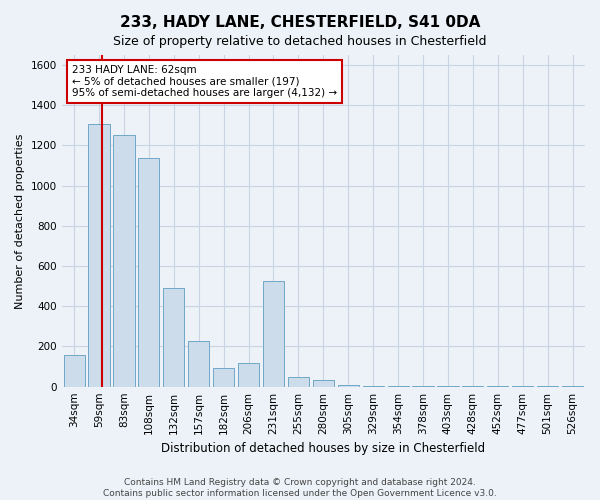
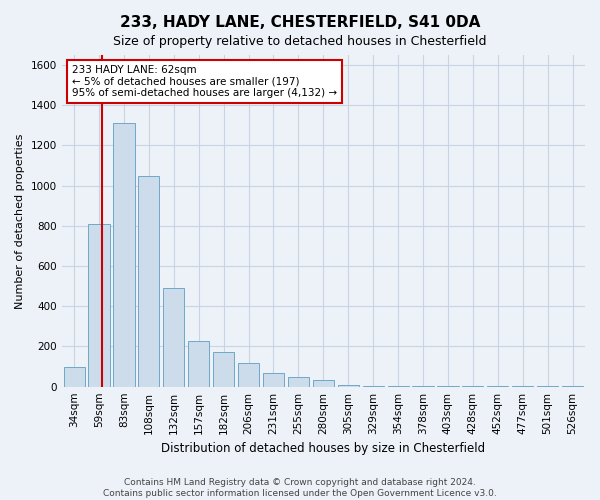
34sqm: 160 -> 100
59sqm: 1305 -> 810
83sqm: 1250 -> 1310
108sqm: 1140 -> 1050
182sqm: 95 -> 175
231sqm: 525 -> 70
